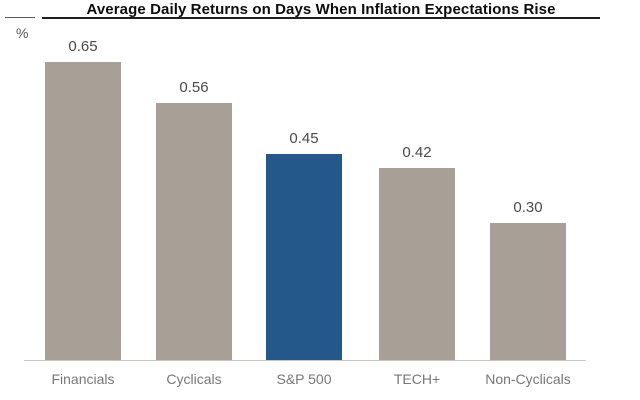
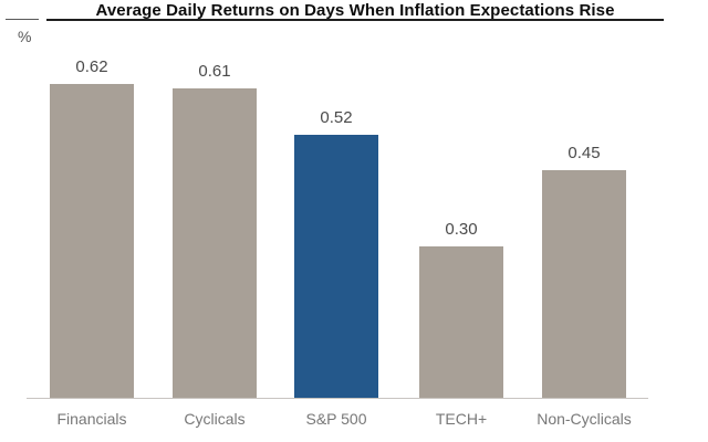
Financials: 0.65 -> 0.62
Cyclicals: 0.56 -> 0.61
S&P 500: 0.45 -> 0.52
TECH+: 0.42 -> 0.30
Non-Cyclicals: 0.30 -> 0.45
